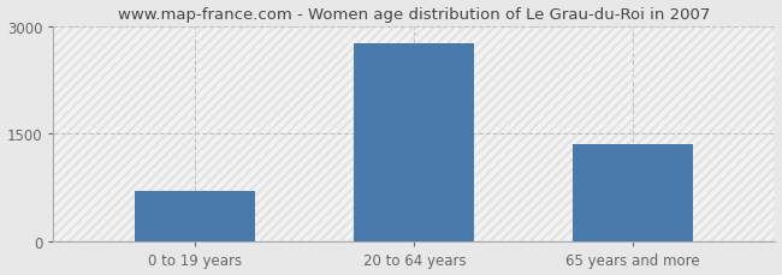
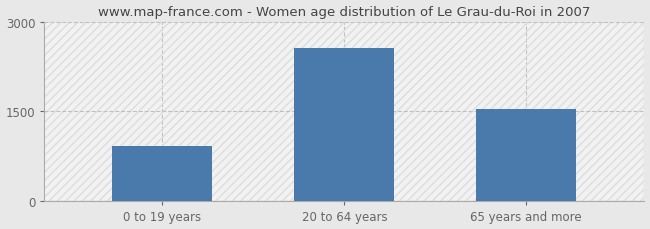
0 to 19 years: 700 -> 920
20 to 64 years: 2750 -> 2560
65 years and more: 1350 -> 1540
